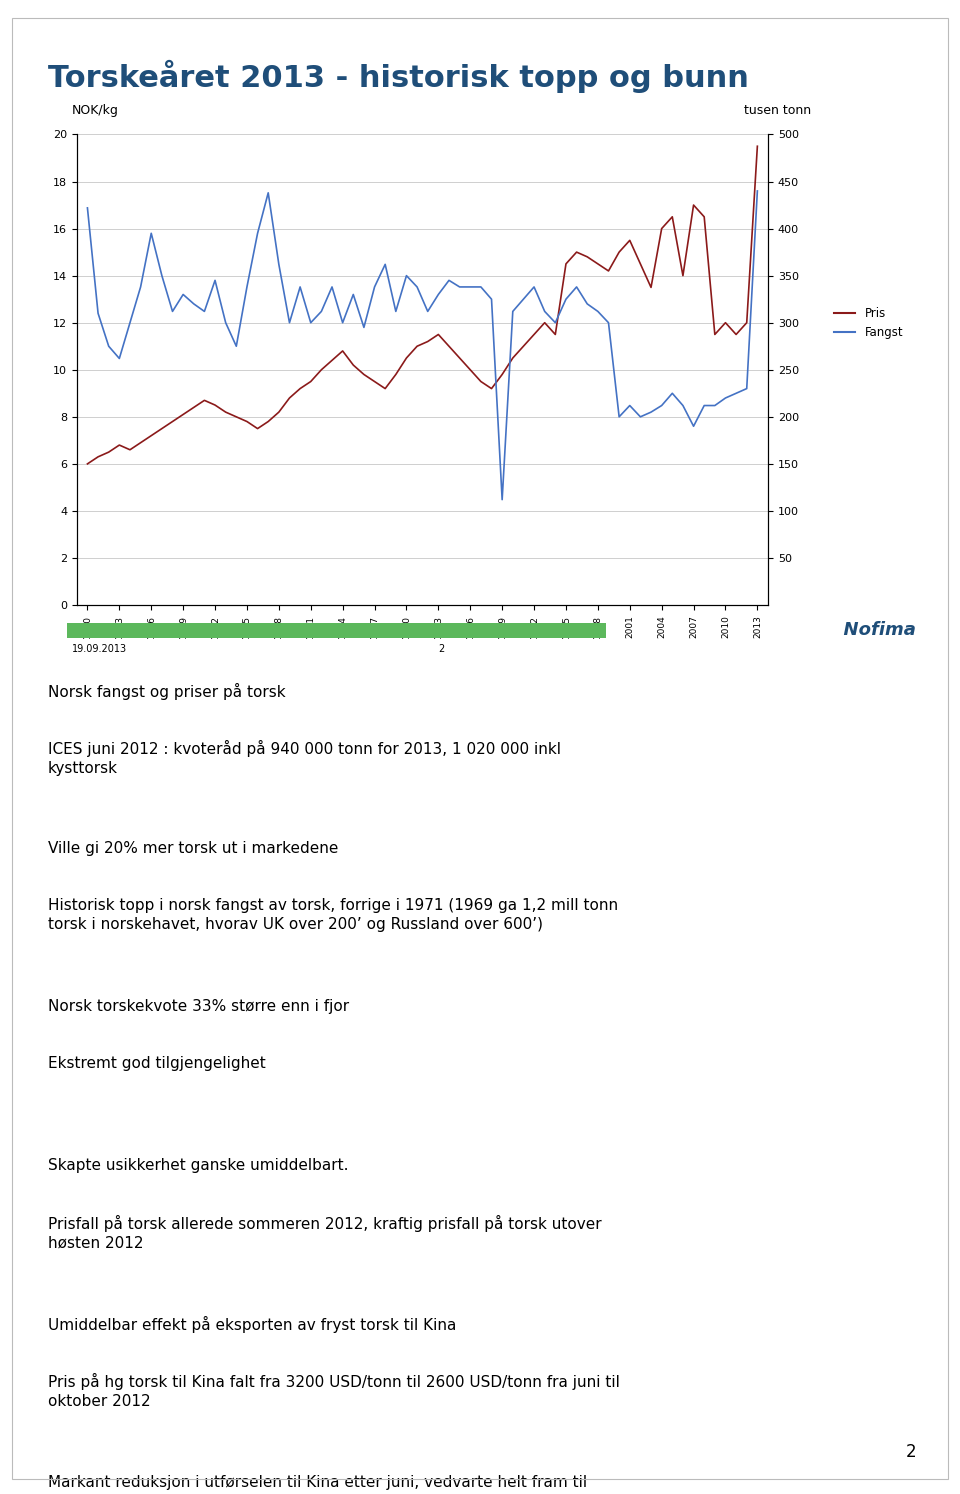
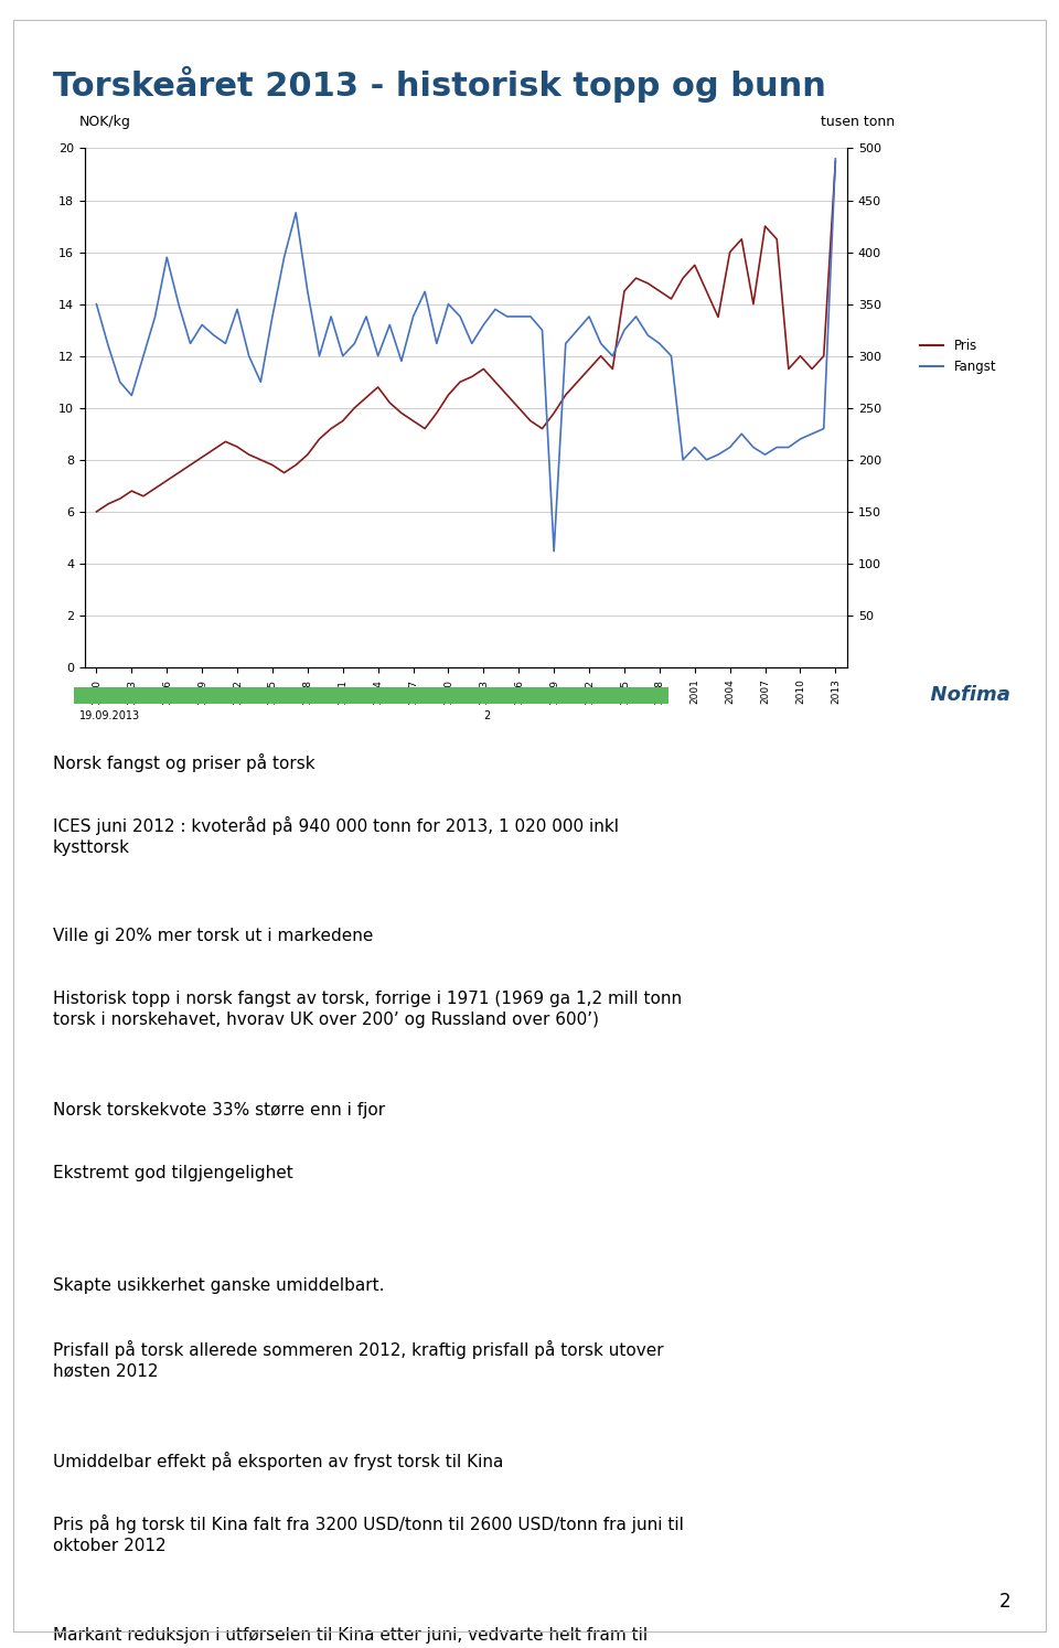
Fangst/1950: 422 -> 350
Fangst/2007: 190 -> 205
Fangst/2013: 440 -> 490
